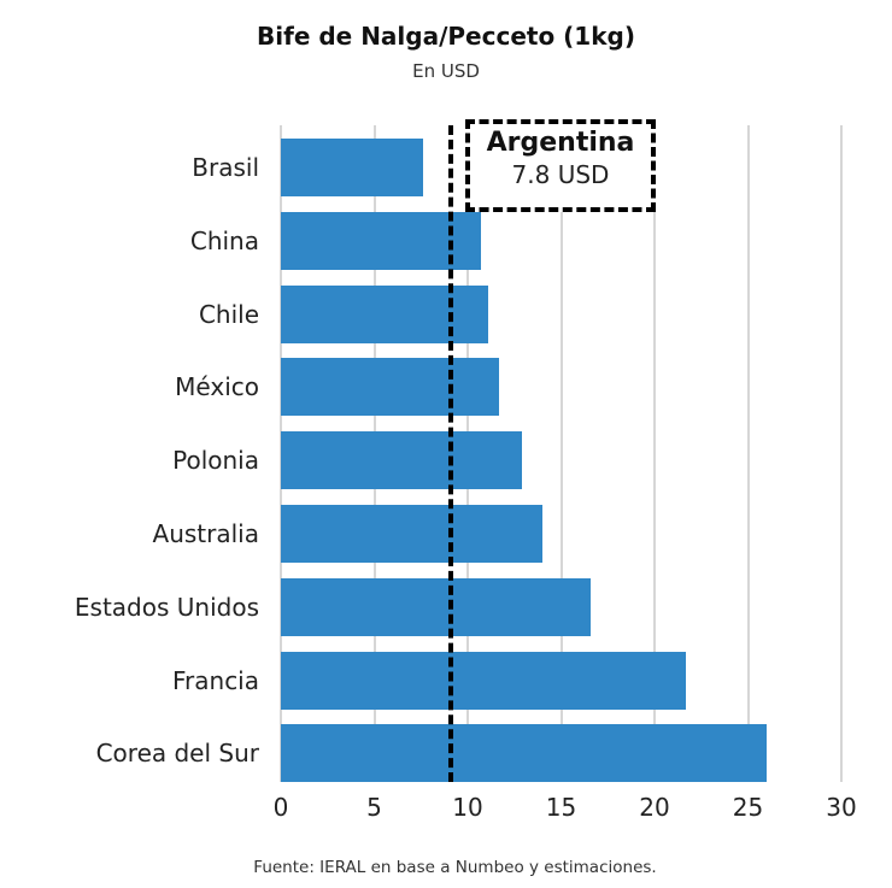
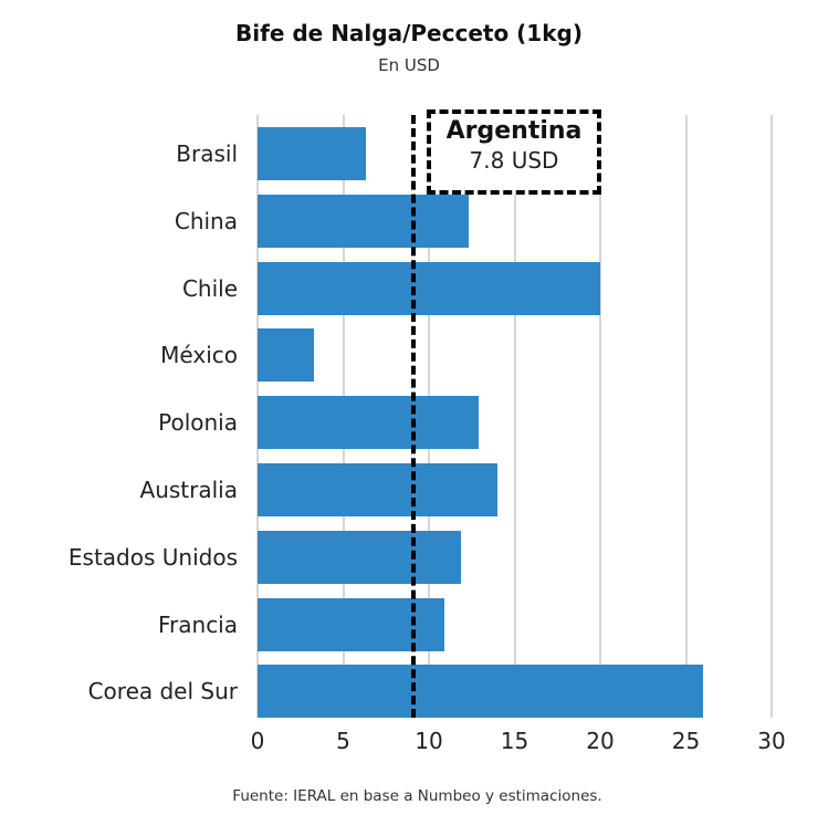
Brasil: 7.6 -> 6.3
China: 10.7 -> 12.3
Chile: 11.1 -> 20.0
México: 11.7 -> 3.3
Estados Unidos: 16.6 -> 11.9
Francia: 21.7 -> 10.9
